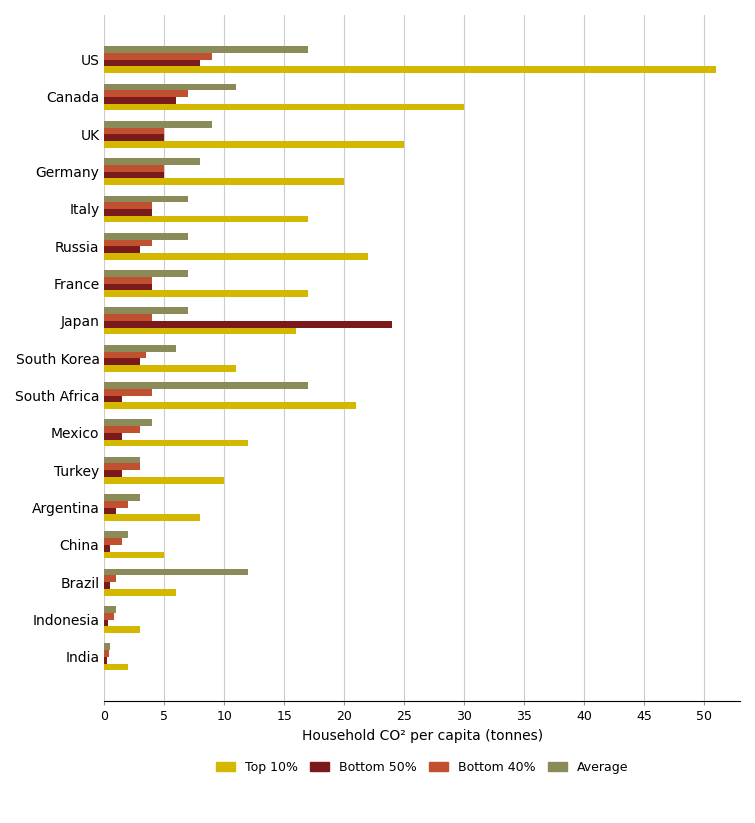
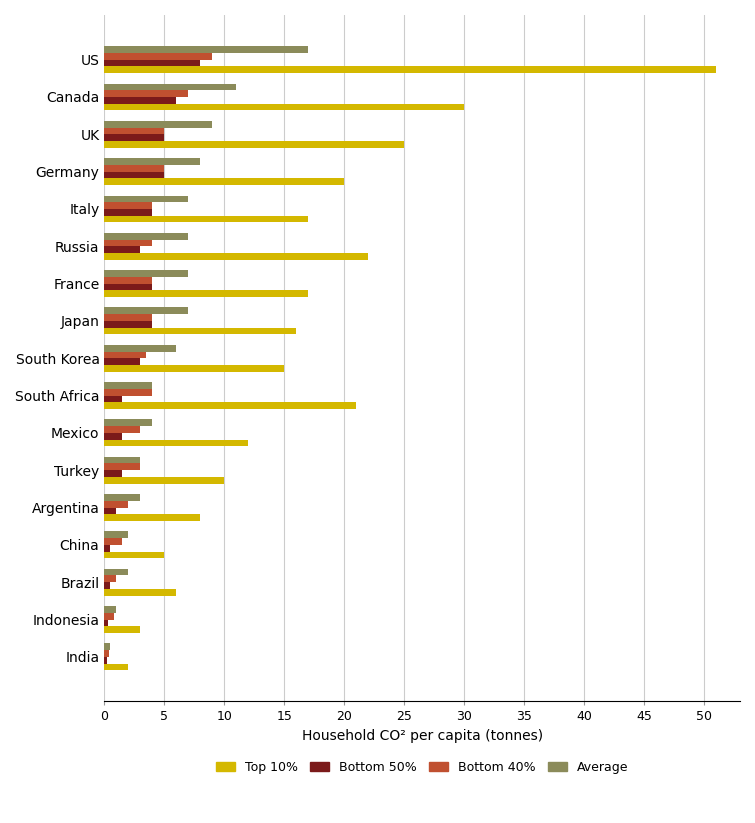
Bottom 50%/Japan: 24.0 -> 4.0
Top 10%/South Korea: 11 -> 15
Average/South Africa: 17.0 -> 4.0
Average/Brazil: 12.0 -> 2.0
